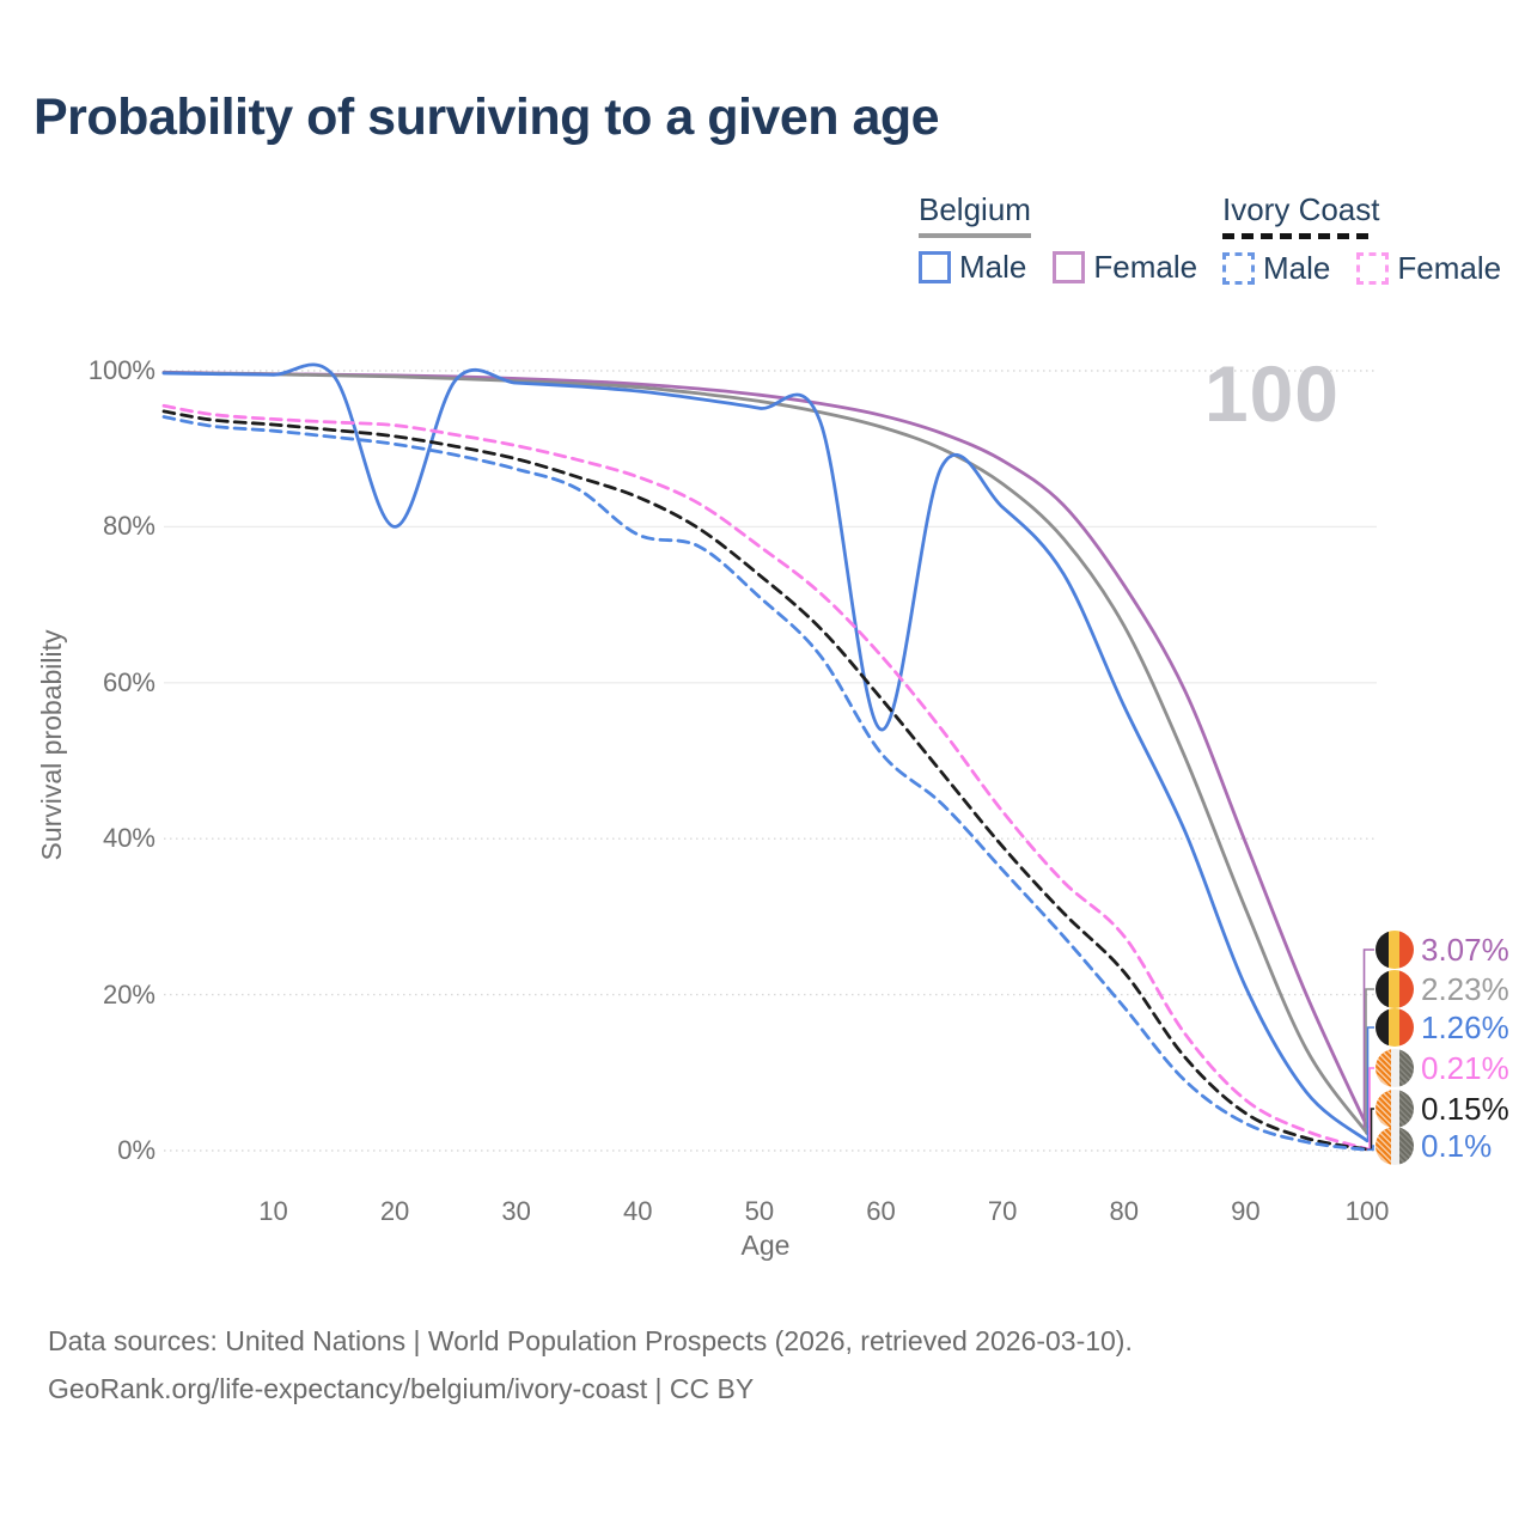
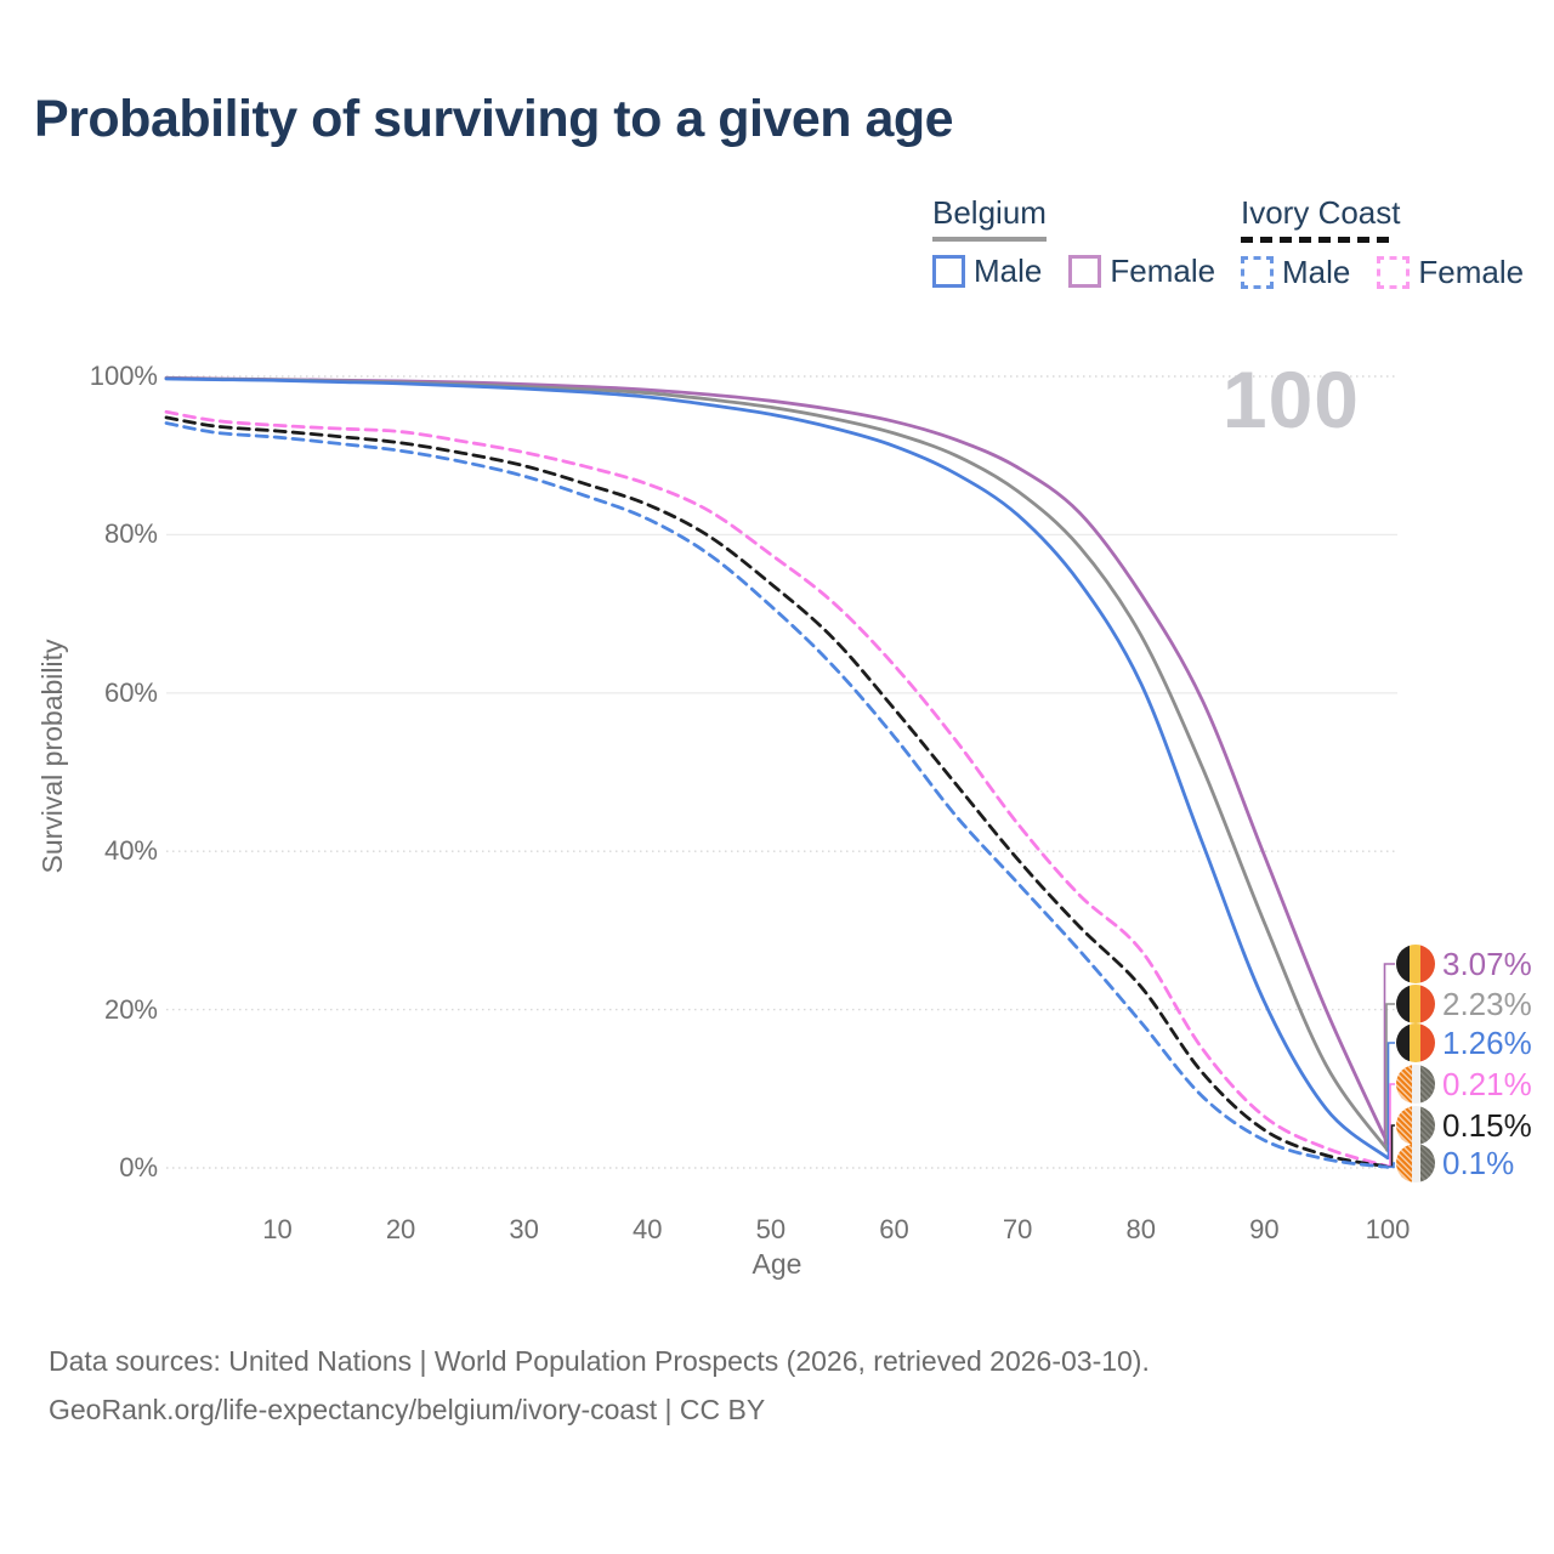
Belgium Male/20: 80% -> 99%
Ivory Coast Male/40: 79% -> 82%
Belgium Male/60: 54% -> 91%
Ivory Coast Male/60: 51% -> 54%
Belgium Male/80: 57% -> 61%
